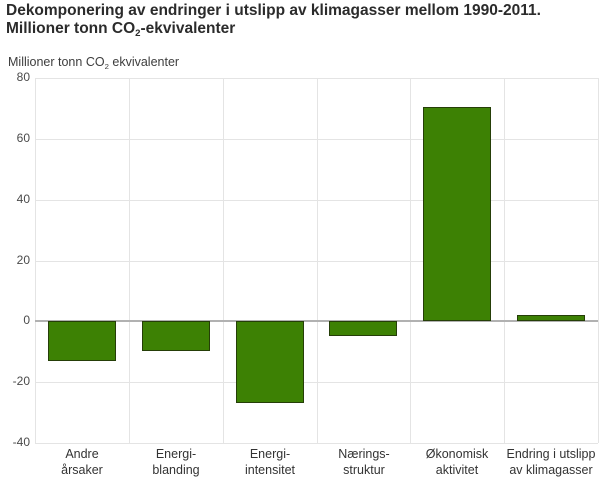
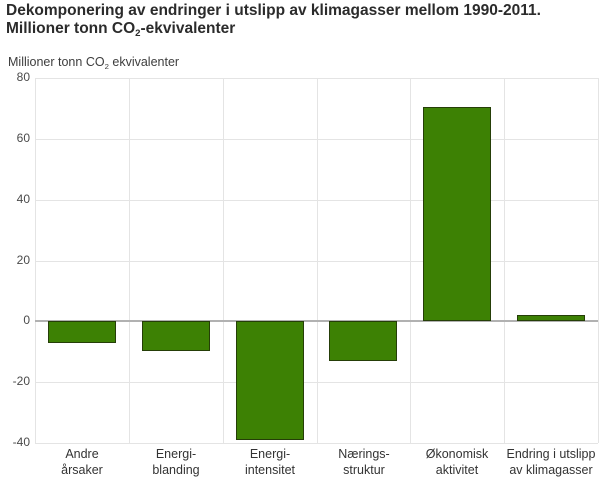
Andre årsaker: -13 -> -7
Energi- intensitet: -27 -> -39
Nærings- struktur: -5 -> -13
